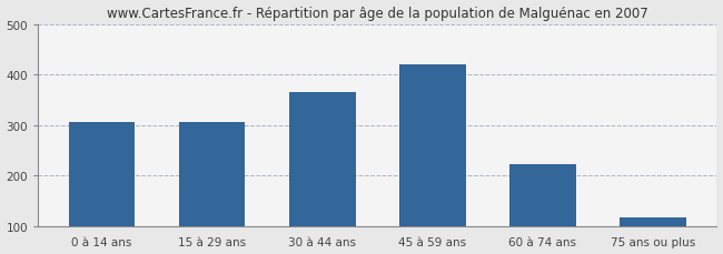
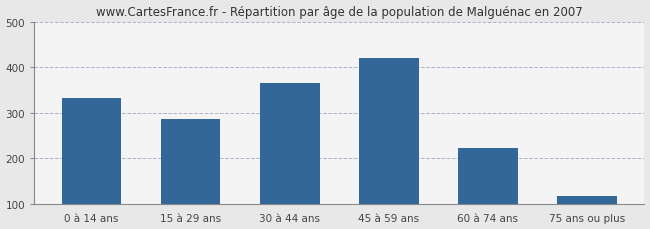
0 à 14 ans: 305 -> 333
15 à 29 ans: 305 -> 287
